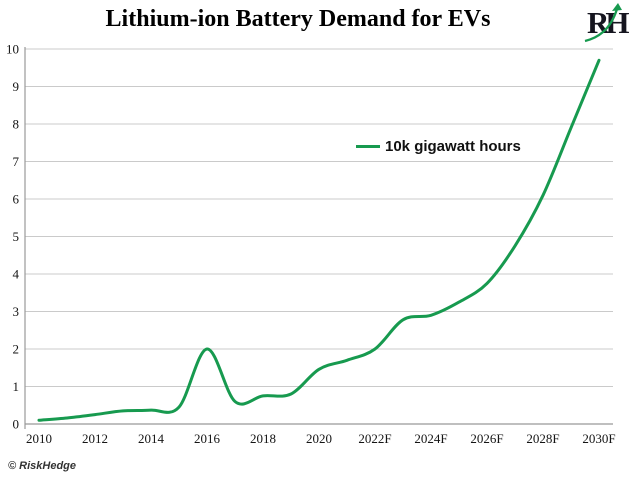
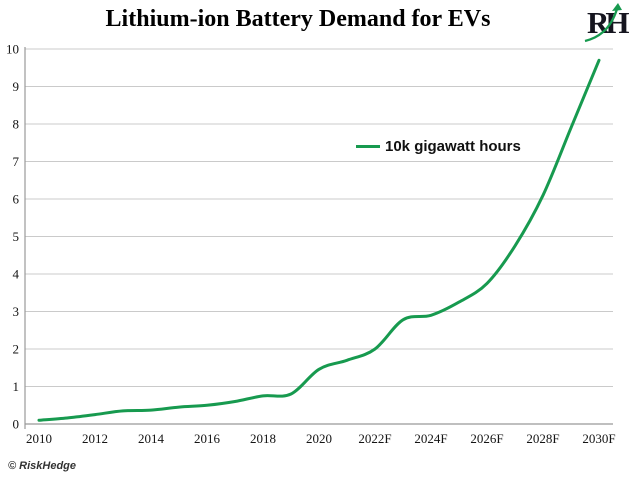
2016: 2.0 -> 0.5
